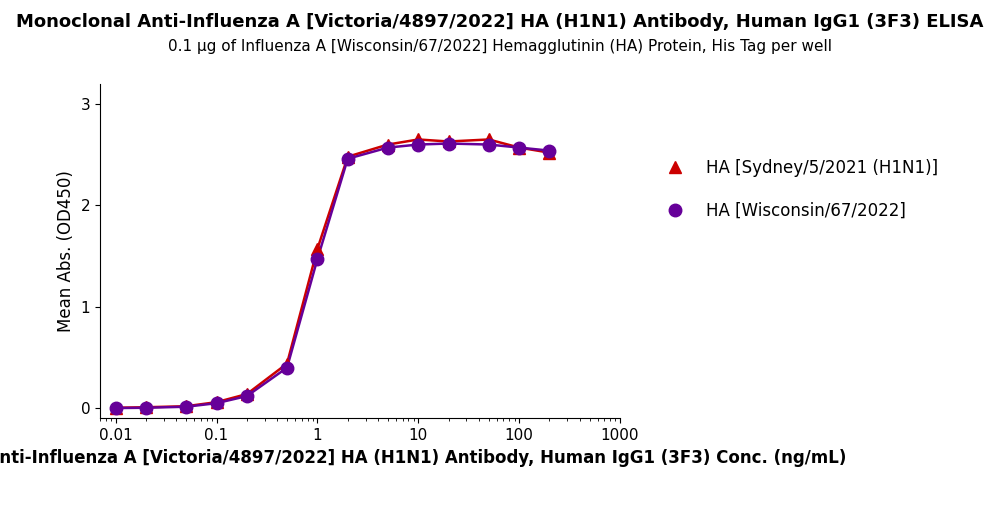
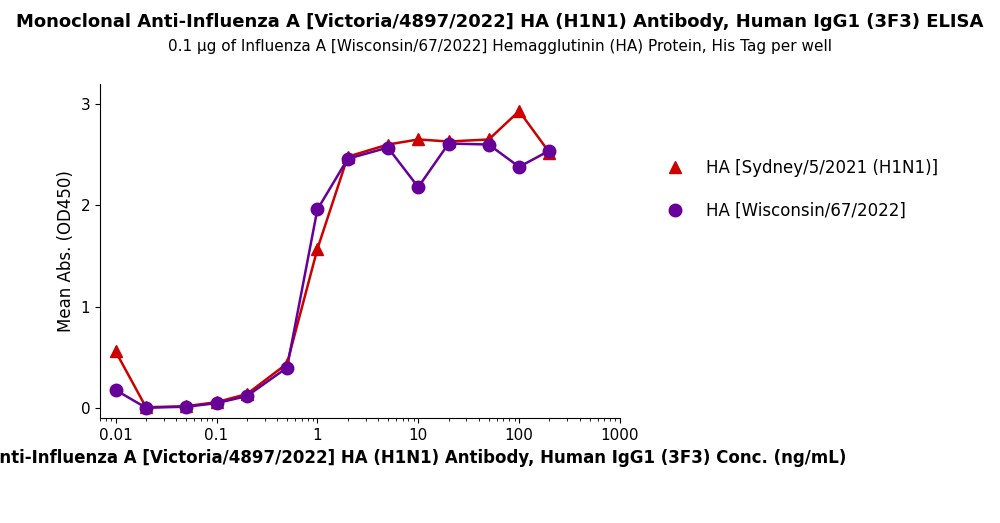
HA [Sydney/5/2021 (H1N1)]/0.01: 0.01 -> 0.56
HA [Wisconsin/67/2022]/0.01: 0.00 -> 0.18
HA [Wisconsin/67/2022]/1: 1.47 -> 1.96
HA [Wisconsin/67/2022]/10: 2.60 -> 2.18
HA [Sydney/5/2021 (H1N1)]/100: 2.57 -> 2.93
HA [Wisconsin/67/2022]/100: 2.57 -> 2.38
